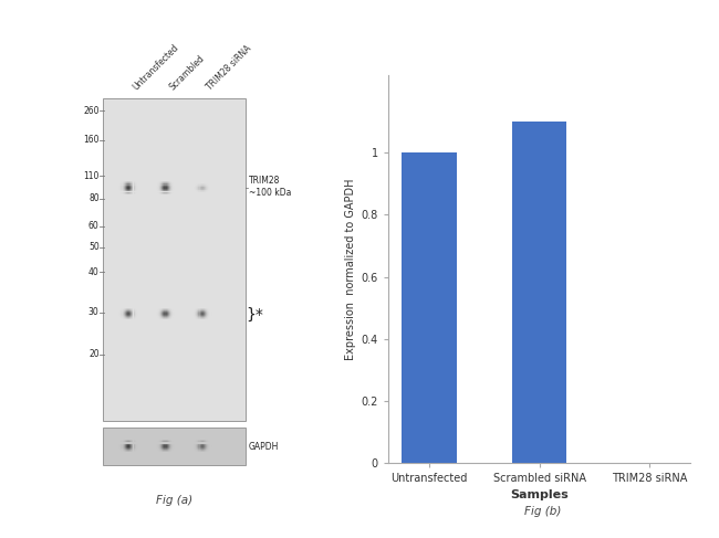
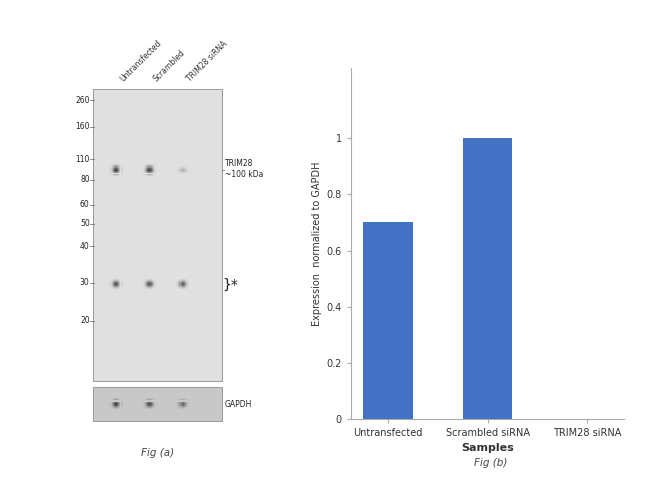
Untransfected: 1.0 -> 0.7
Scrambled siRNA: 1.1 -> 1.0
